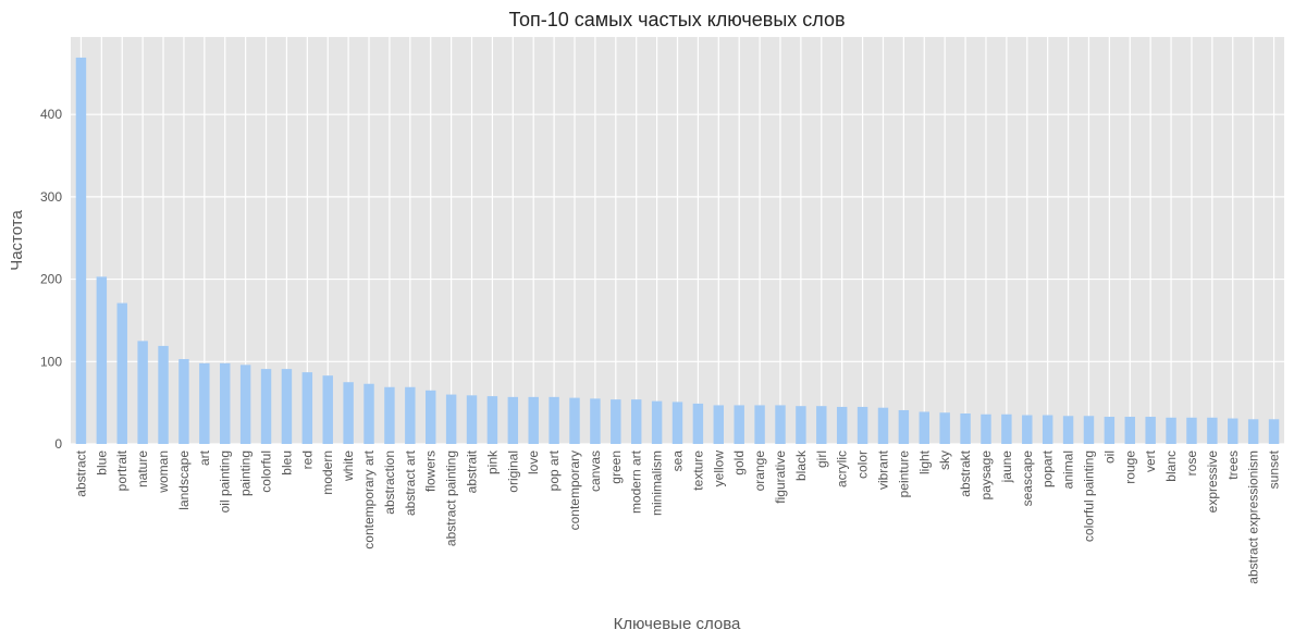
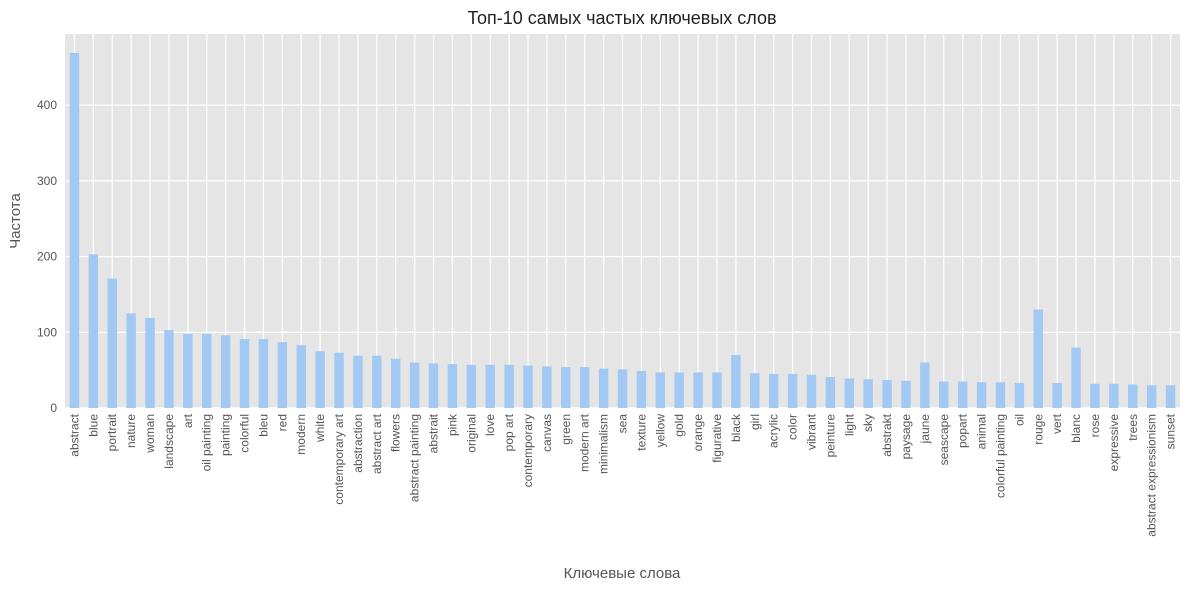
black: 50 -> 70
jaune: 40 -> 60
rouge: 30 -> 130
blanc: 30 -> 80
